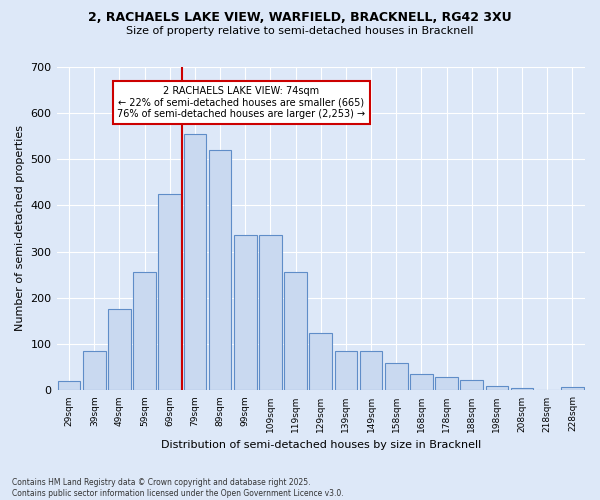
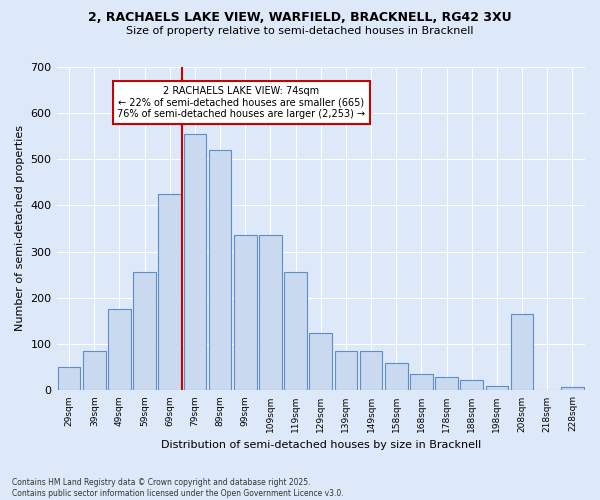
29sqm: 20 -> 50
208sqm: 5 -> 165
